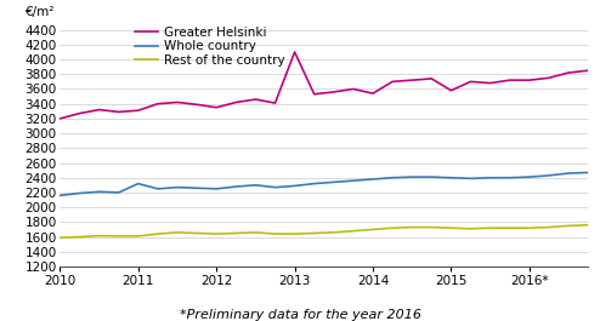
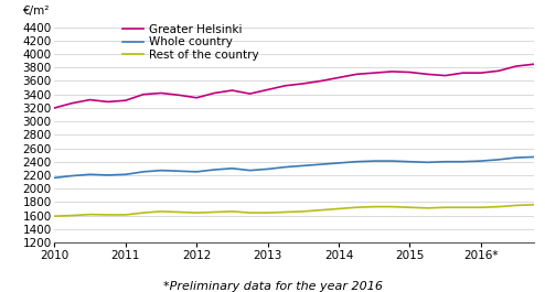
Whole country/2011: 2320 -> 2210
Greater Helsinki/2013: 4100 -> 3470
Greater Helsinki/2014: 3540 -> 3650
Greater Helsinki/2015: 3580 -> 3730
